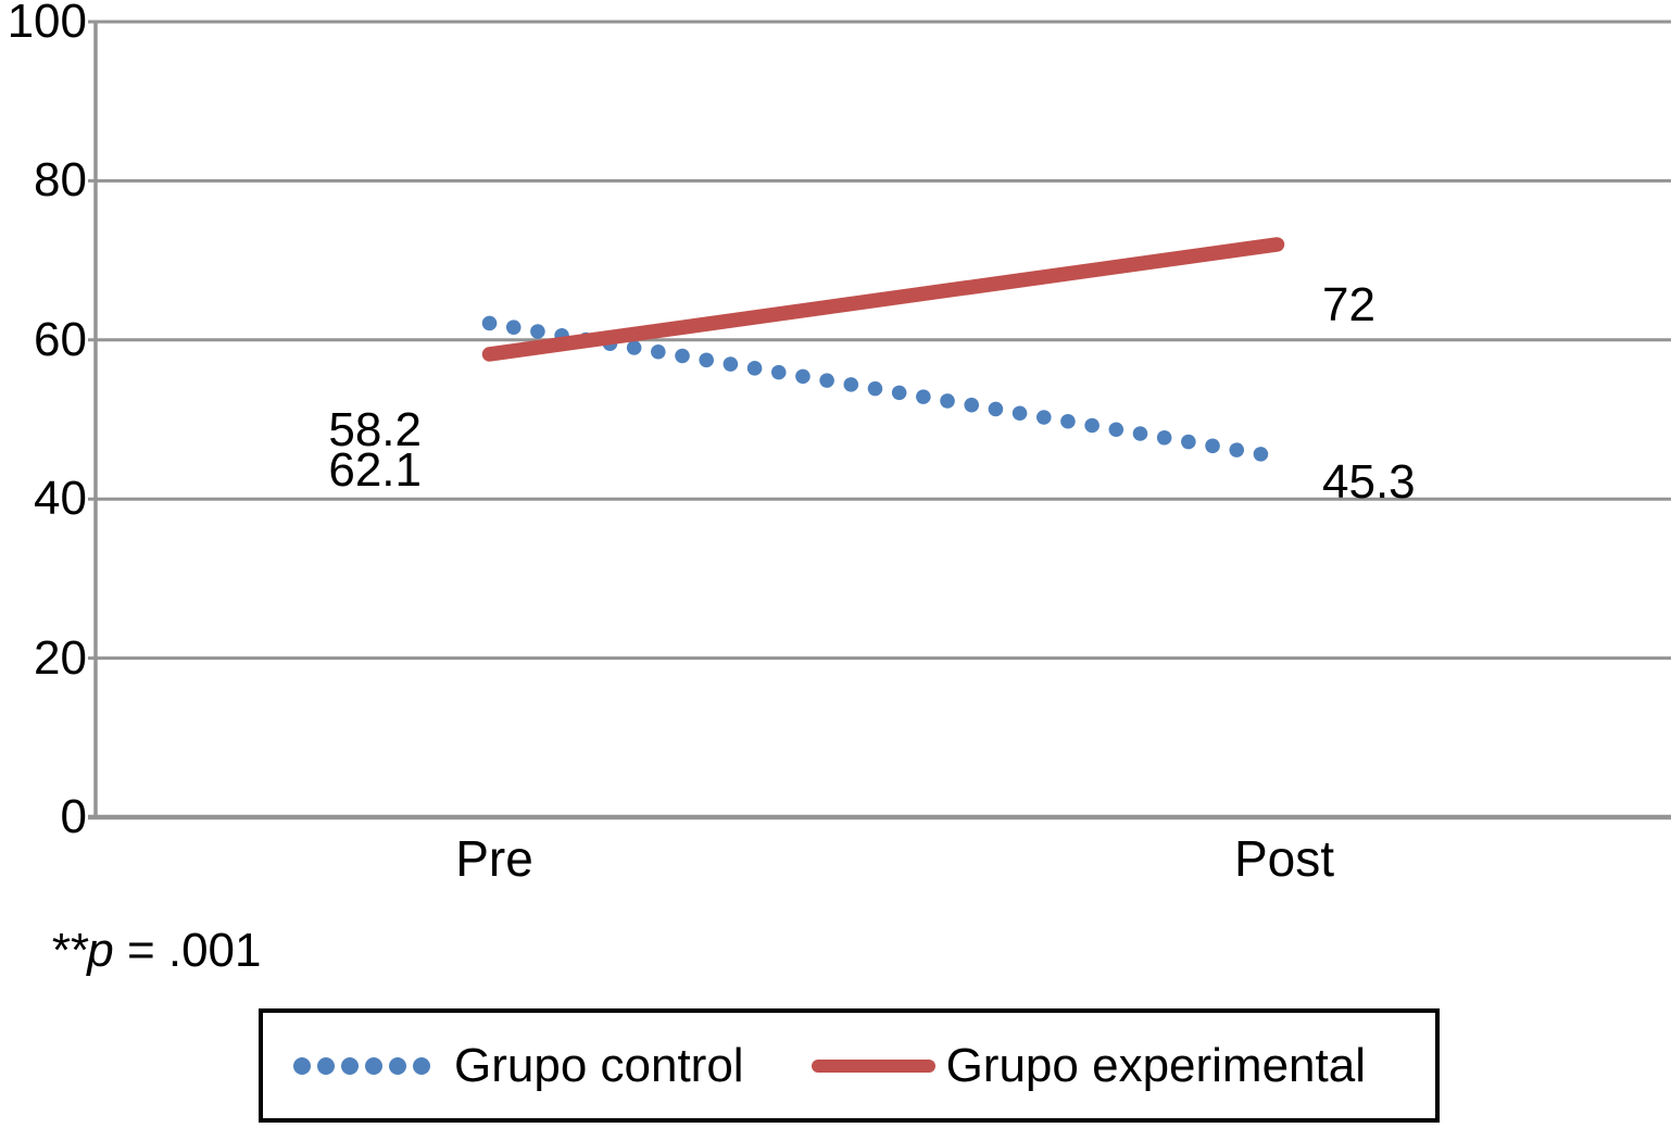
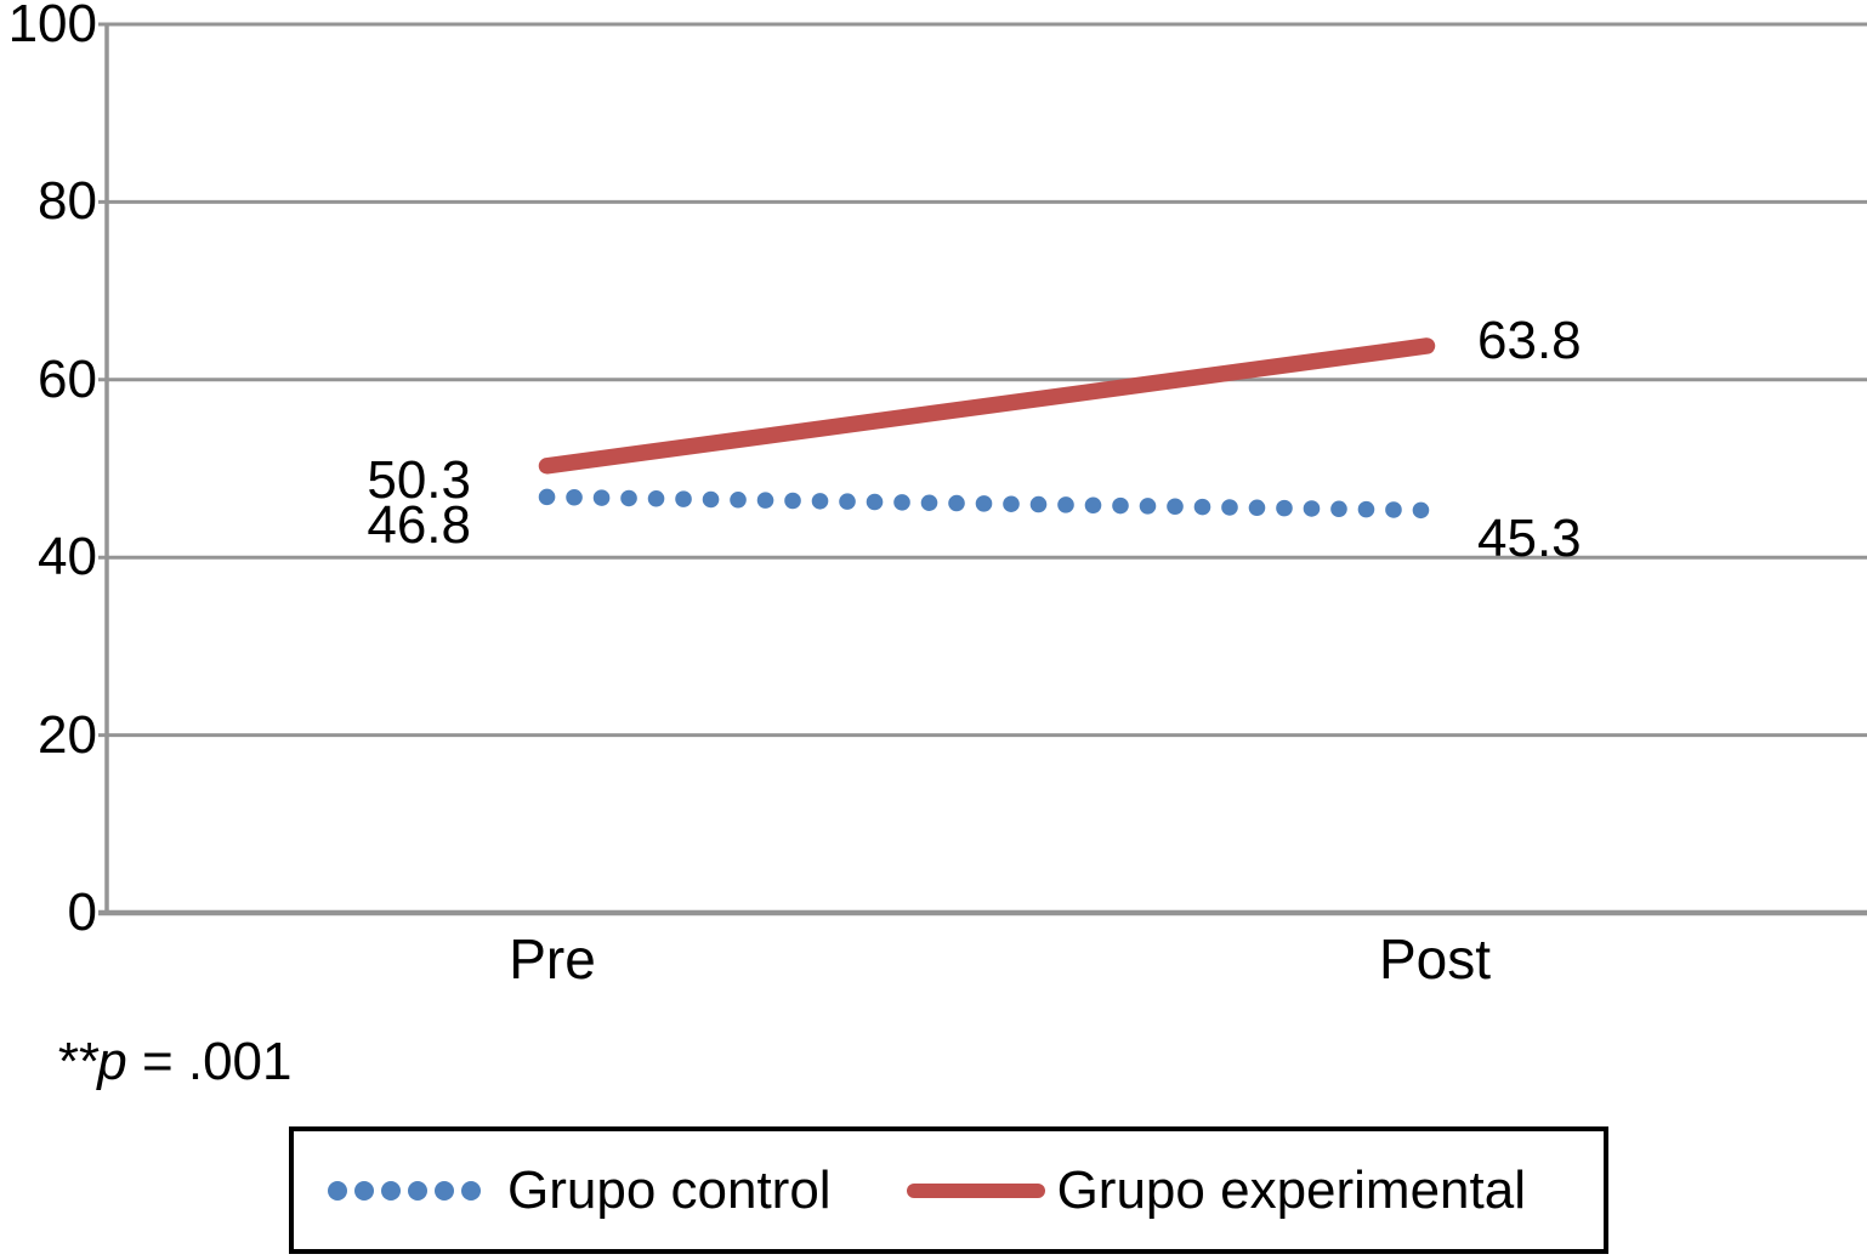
Grupo control/Pre: 62.1 -> 46.8
Grupo experimental/Pre: 58.2 -> 50.3
Grupo experimental/Post: 72 -> 63.8
